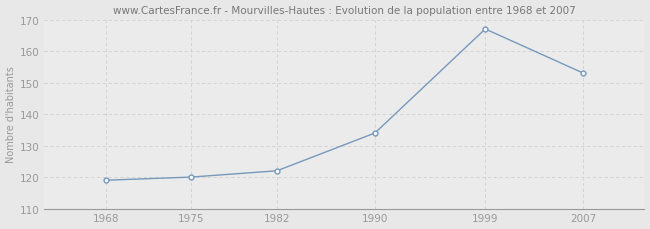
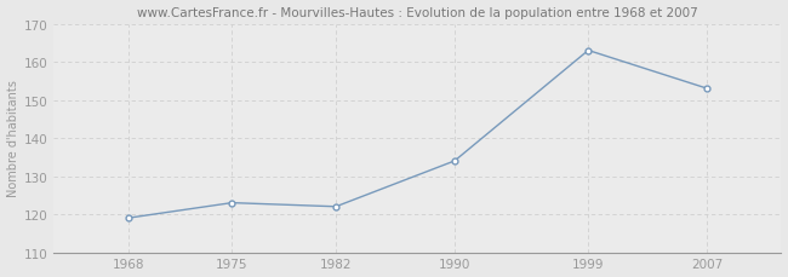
1975: 120 -> 123
1999: 167 -> 163
